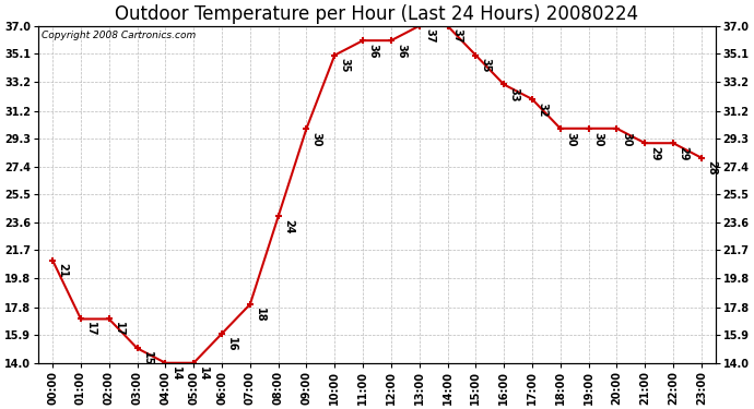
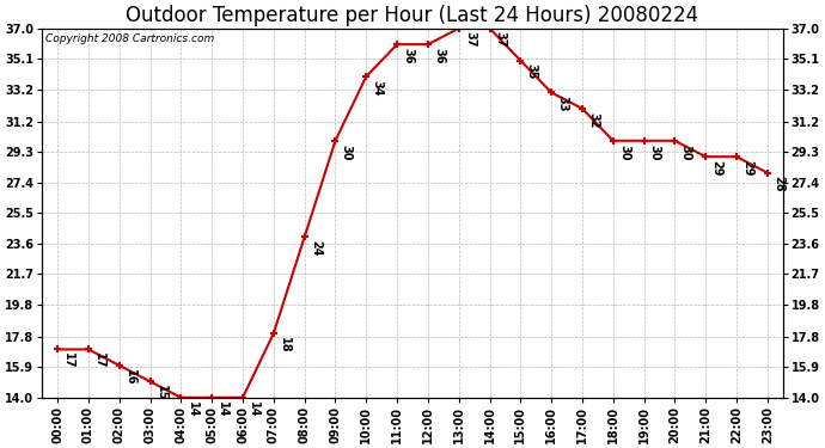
00:00: 21 -> 17
02:00: 17 -> 16
06:00: 16 -> 14
10:00: 35 -> 34
